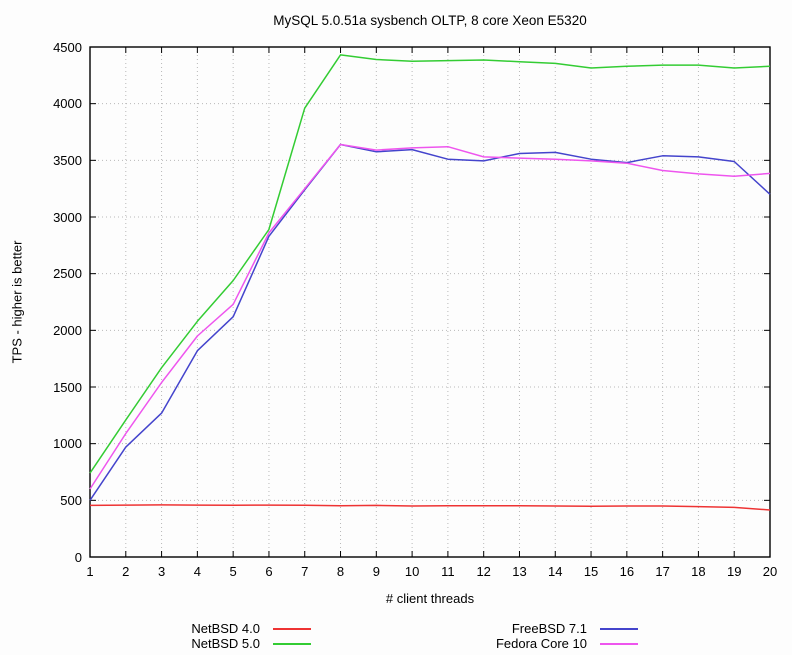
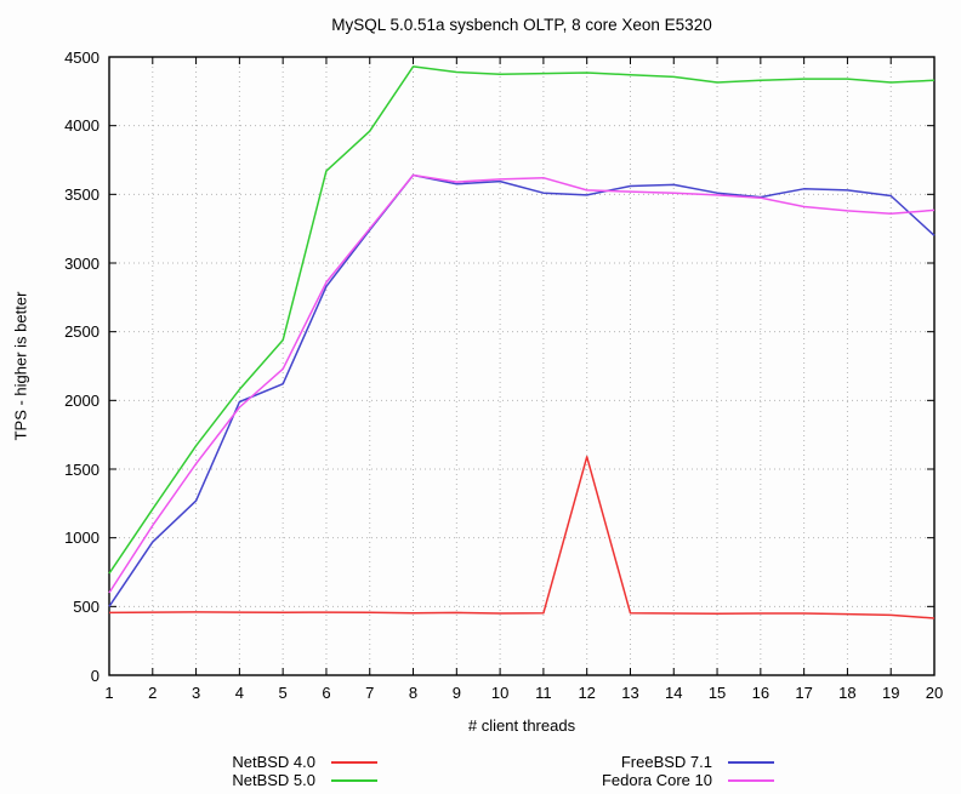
FreeBSD 7.1/4: 1820 -> 1990
NetBSD 5.0/6: 2890 -> 3670
NetBSD 4.0/12: 450 -> 1590
